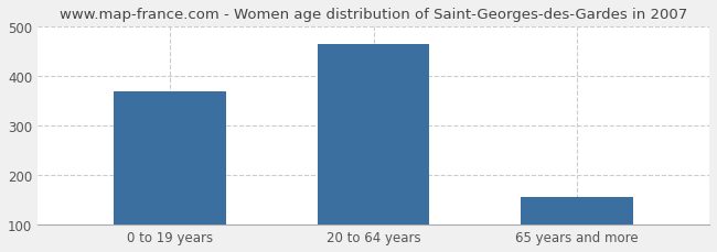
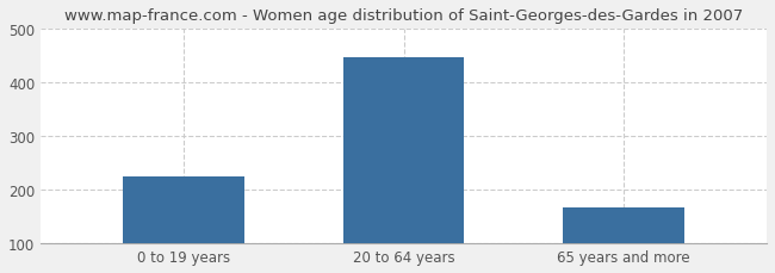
0 to 19 years: 370 -> 224
20 to 64 years: 465 -> 447
65 years and more: 155 -> 168
